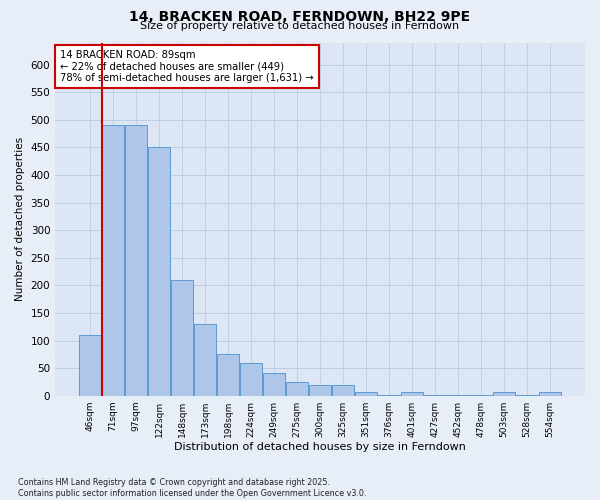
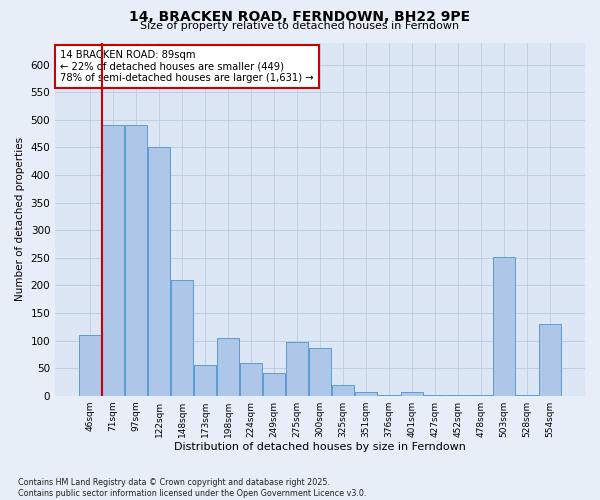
173sqm: 130 -> 56
198sqm: 75 -> 104
275sqm: 25 -> 98
300sqm: 20 -> 86
503sqm: 7 -> 252
554sqm: 7 -> 130
